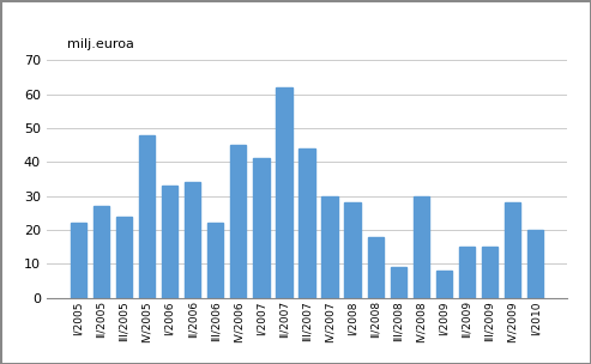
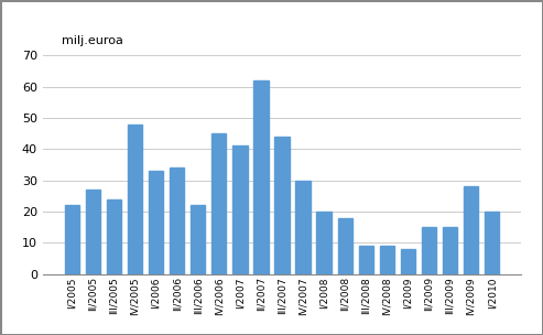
I/2008: 28 -> 20
IV/2008: 30 -> 9
